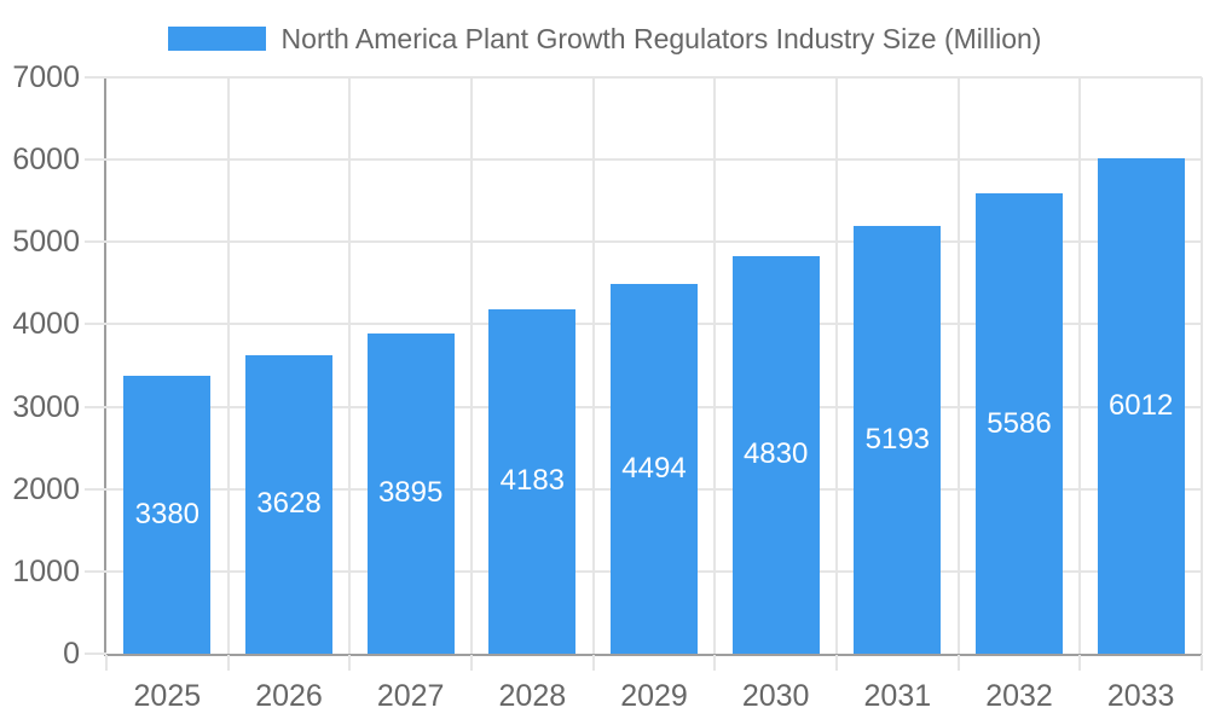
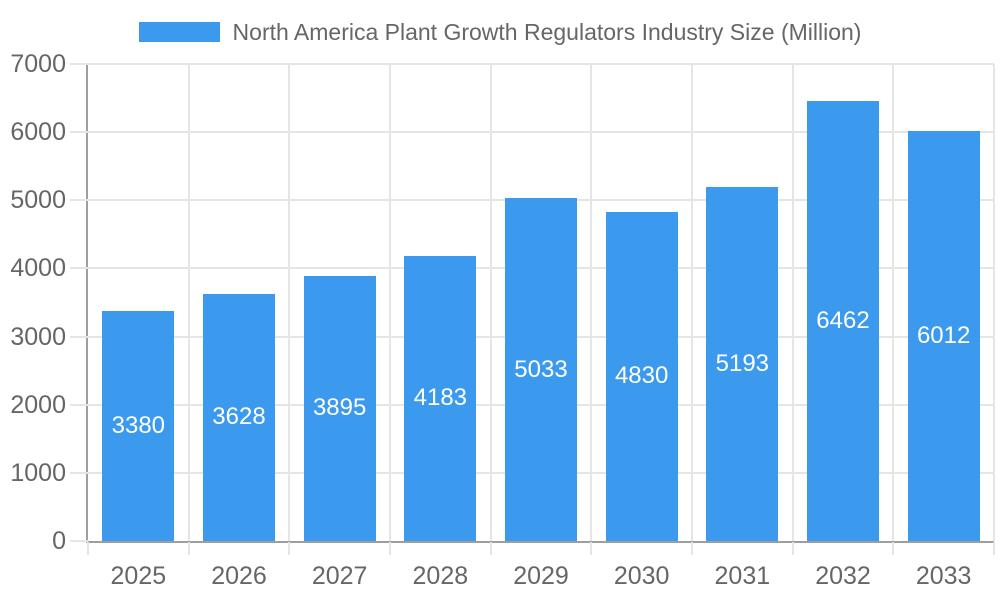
2029: 4494 -> 5033
2032: 5586 -> 6462
